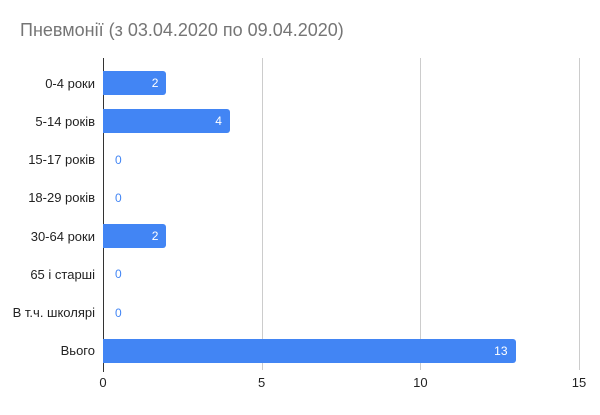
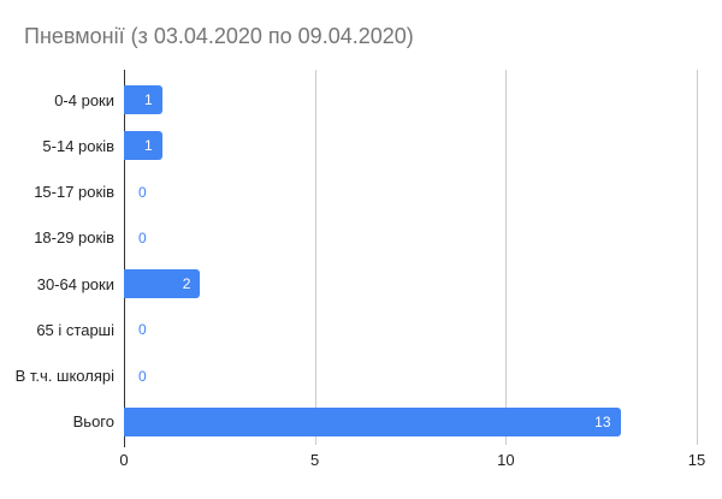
0-4 роки: 2 -> 1
5-14 років: 4 -> 1
